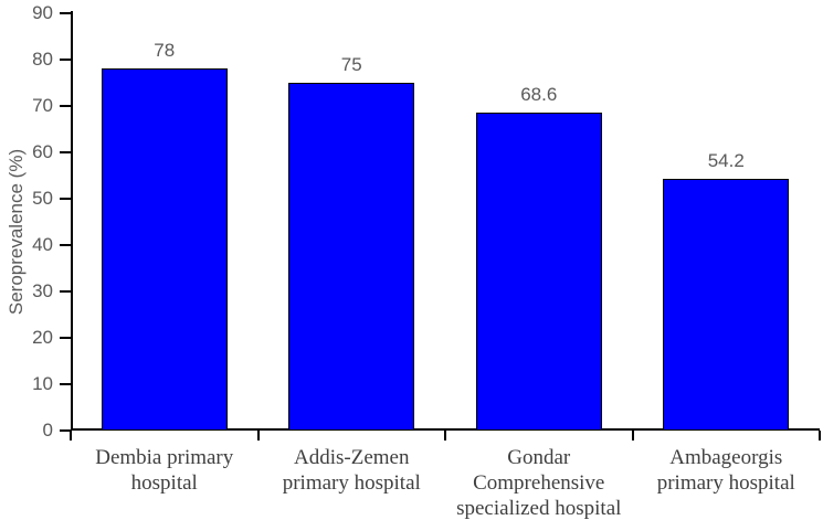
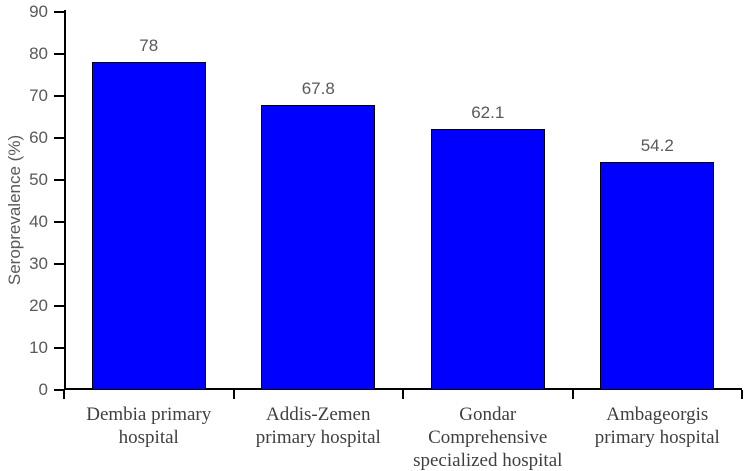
Addis-Zemen primary hospital: 75 -> 67.8
Gondar Comprehensive specialized hospital: 68.6 -> 62.1
